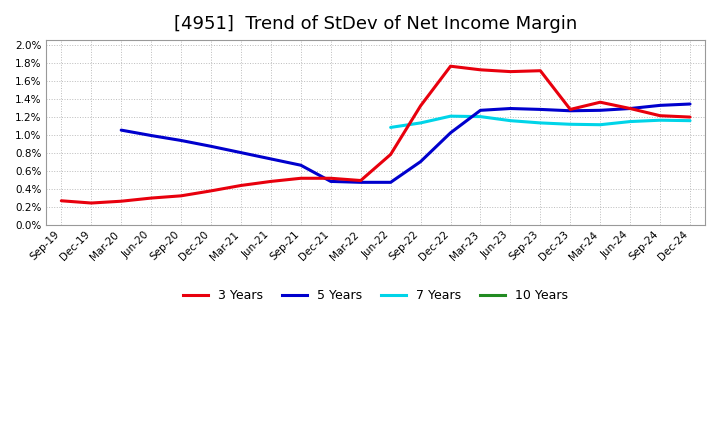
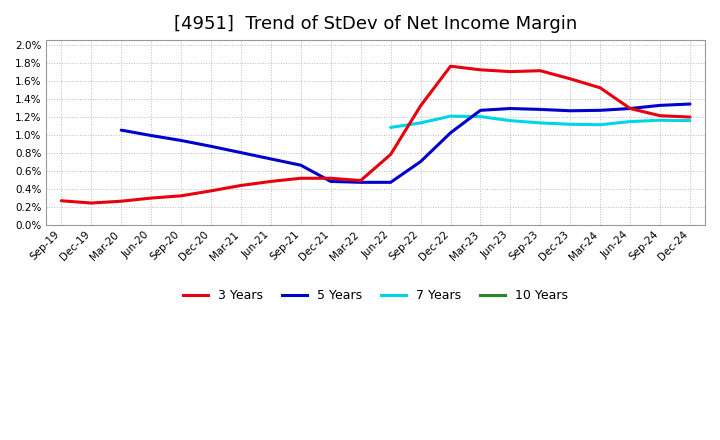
3 Years/Dec-23: 1.28% -> 1.62%
3 Years/Mar-24: 1.36% -> 1.52%
